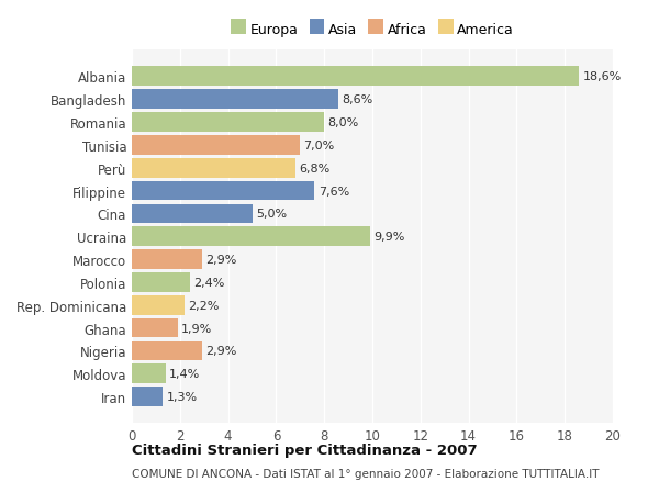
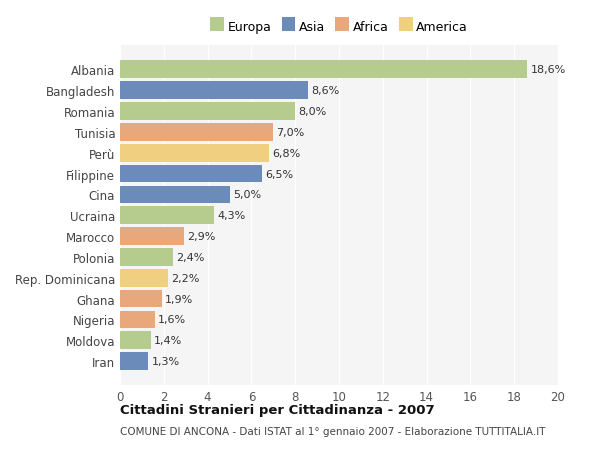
Filippine: 7,6% -> 6,5%
Ucraina: 9,9% -> 4,3%
Nigeria: 2,9% -> 1,6%
